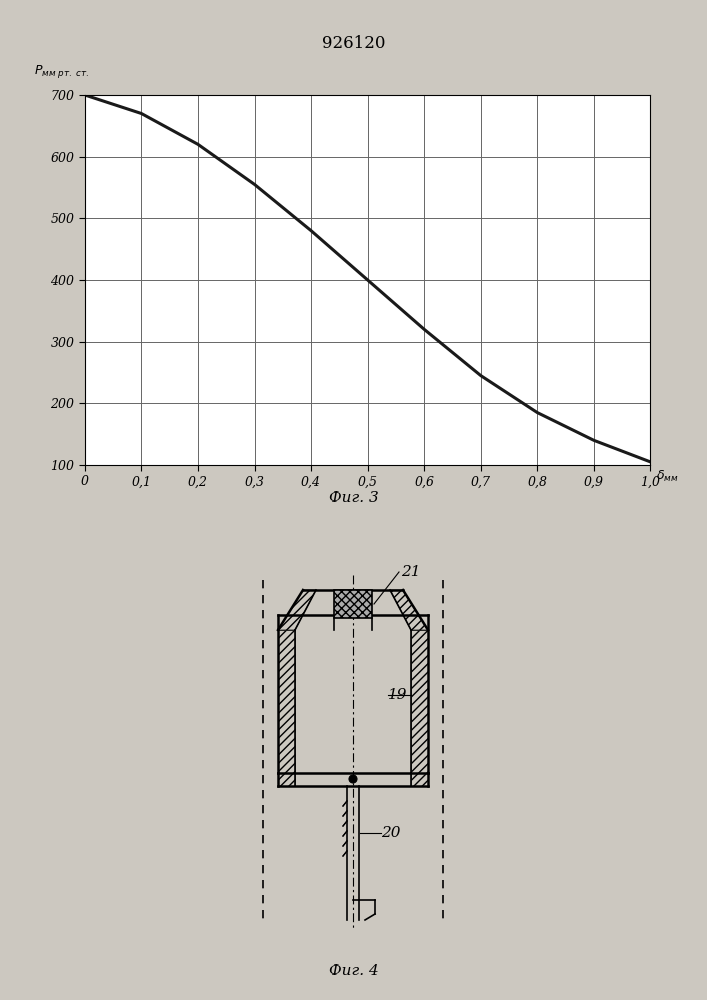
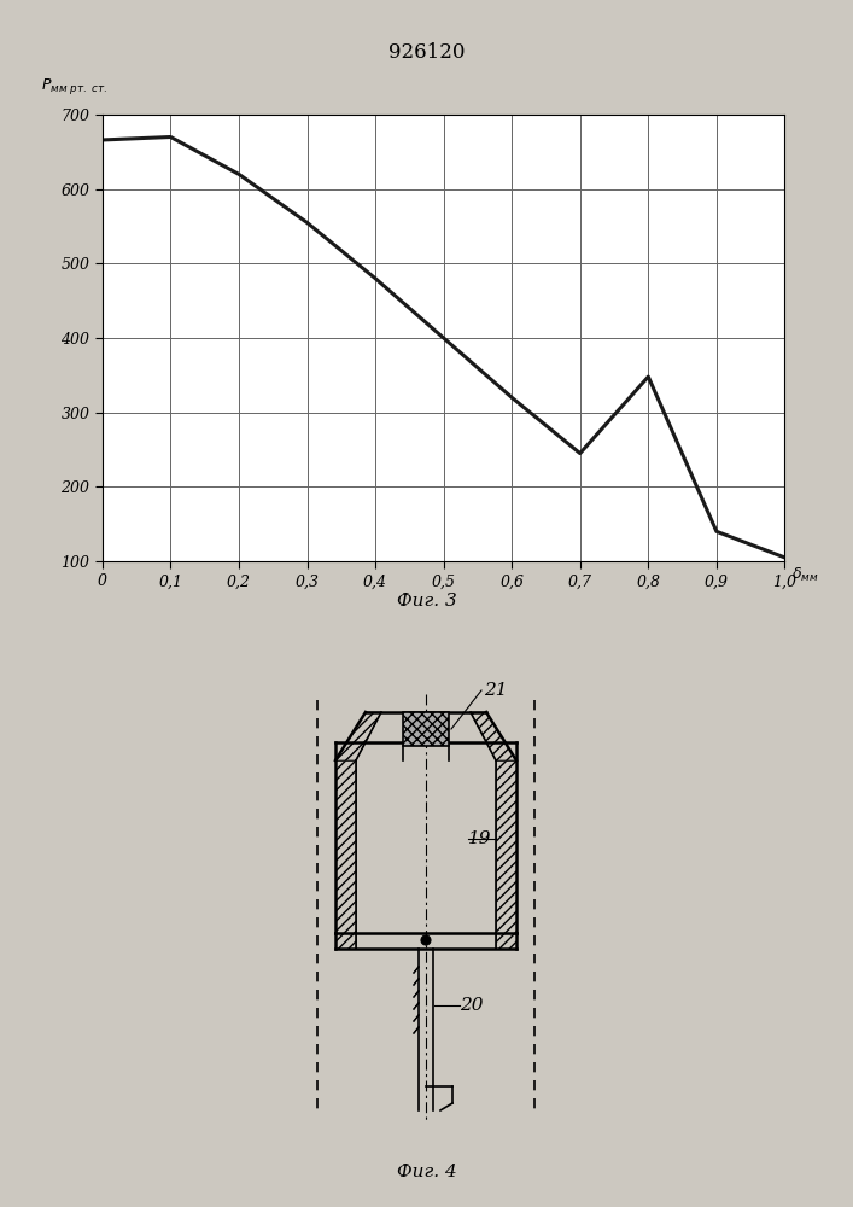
0: 700 -> 666
0,8: 185 -> 348
